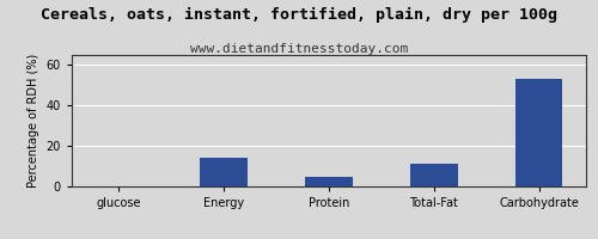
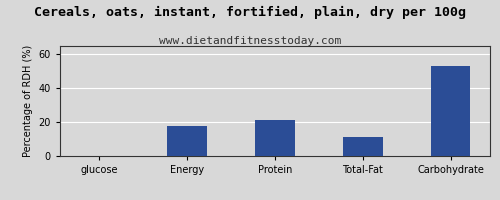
Energy: 14 -> 18
Protein: 5 -> 21
